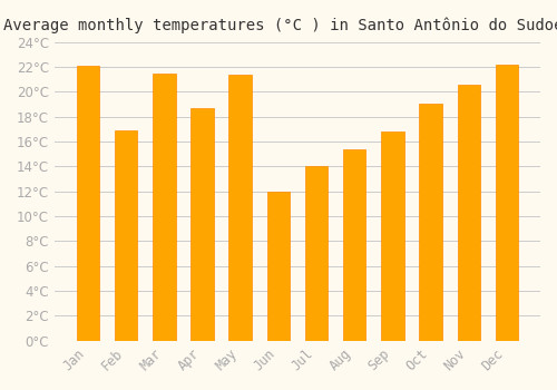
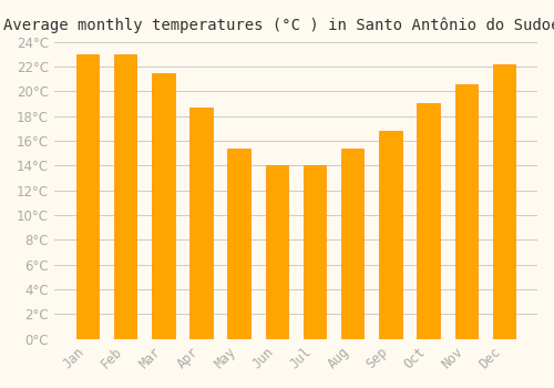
Jan: 22.1°C -> 23.0°C
Feb: 16.9°C -> 23.0°C
May: 21.4°C -> 15.4°C
Jun: 12.0°C -> 14.0°C
